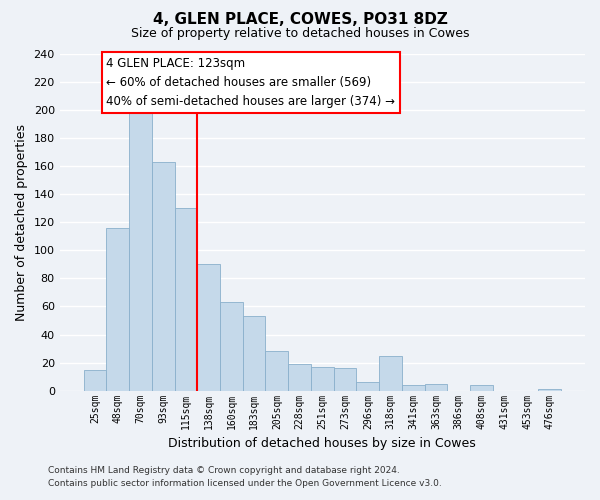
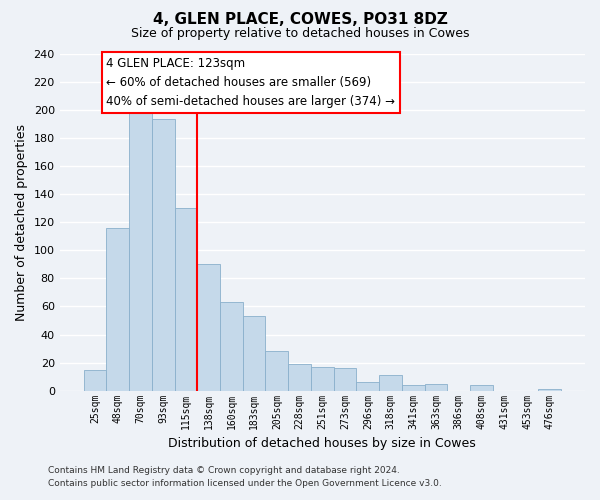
93sqm: 163 -> 194
318sqm: 25 -> 11
